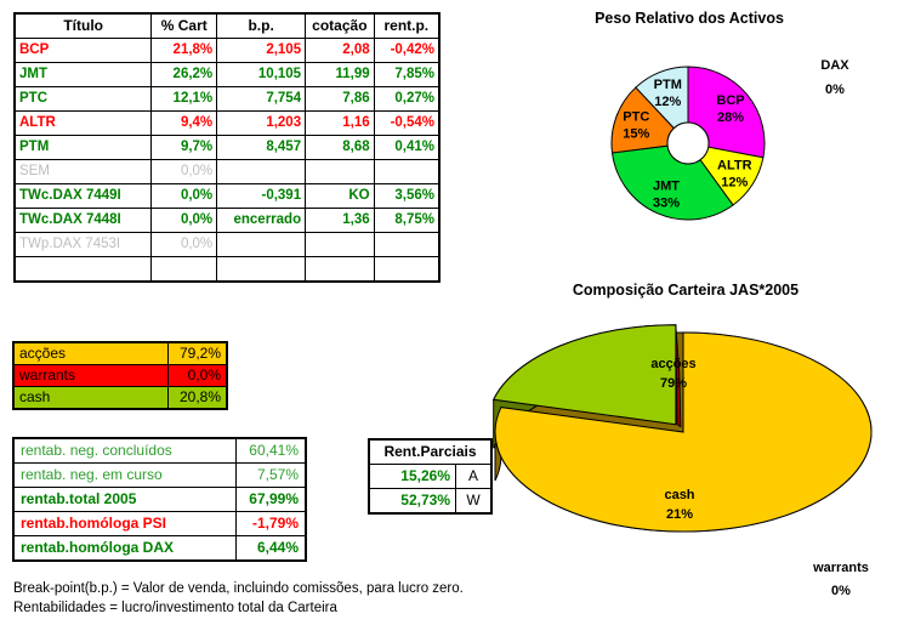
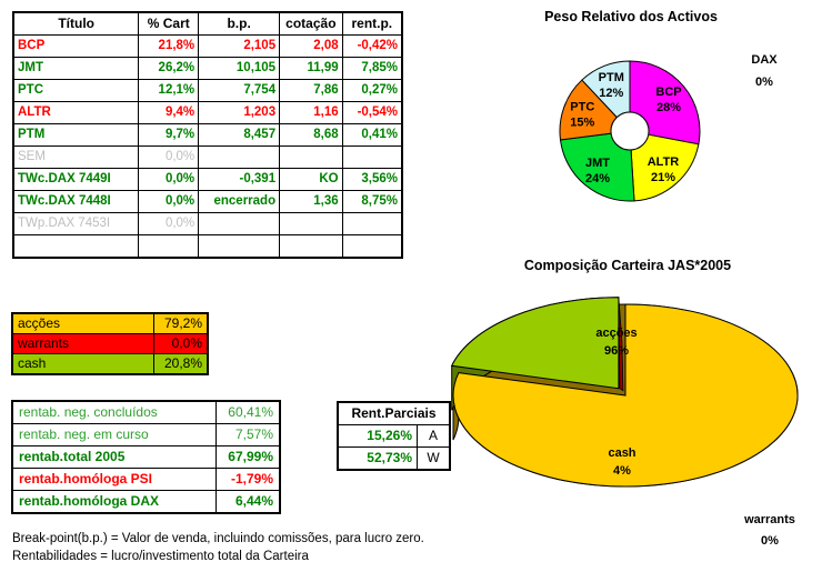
Peso Relativo dos Activos/ALTR: 12% -> 21%
Peso Relativo dos Activos/JMT: 33% -> 24%
Composição Carteira JAS*2005/acções: 79% -> 96%
Composição Carteira JAS*2005/cash: 21% -> 4%
